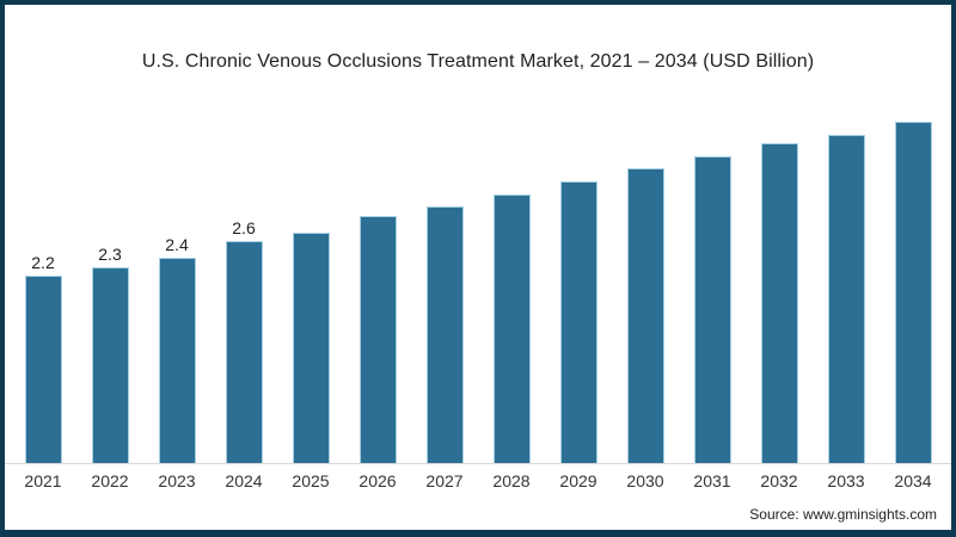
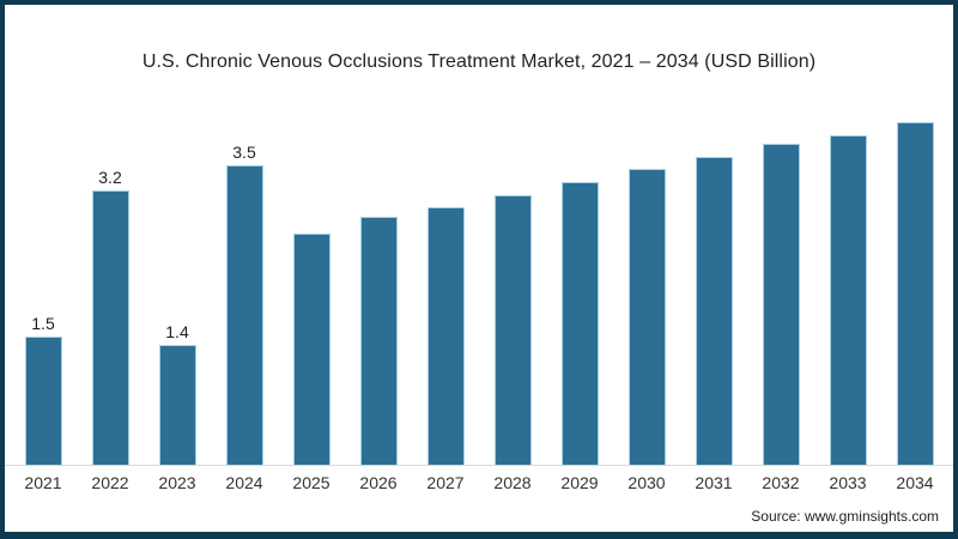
2021: 2.2 -> 1.5
2022: 2.3 -> 3.2
2023: 2.4 -> 1.4
2024: 2.6 -> 3.5
